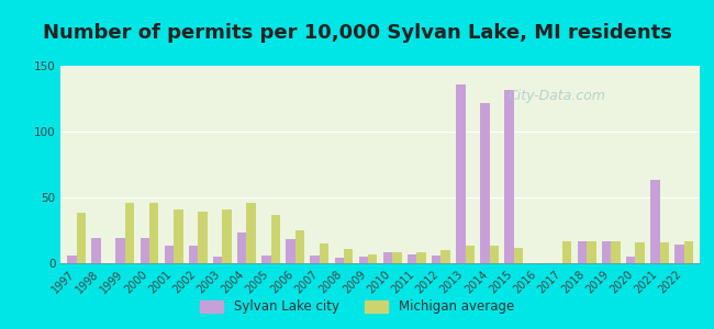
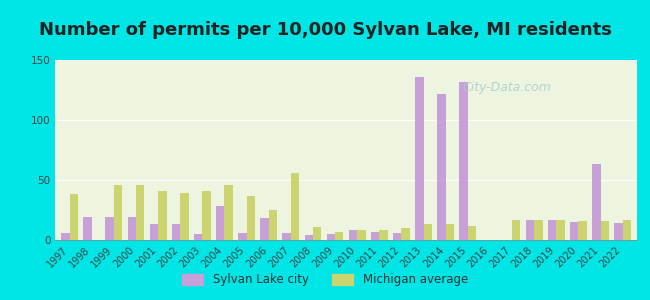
Sylvan Lake city/2004: 23 -> 28
Michigan average/2007: 15 -> 56
Sylvan Lake city/2020: 5 -> 15
